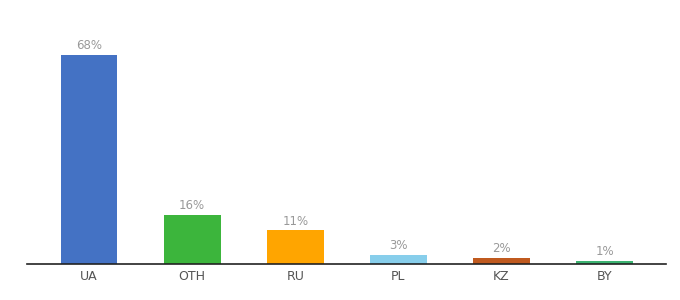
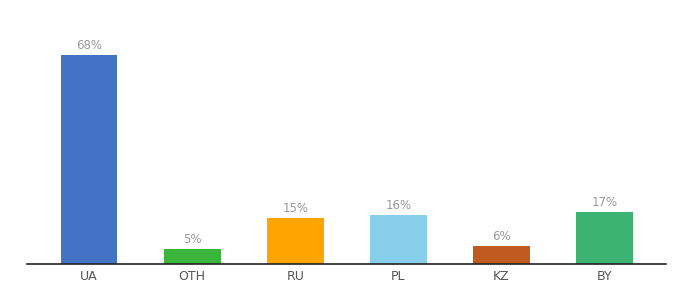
OTH: 16% -> 5%
RU: 11% -> 15%
PL: 3% -> 16%
KZ: 2% -> 6%
BY: 1% -> 17%
